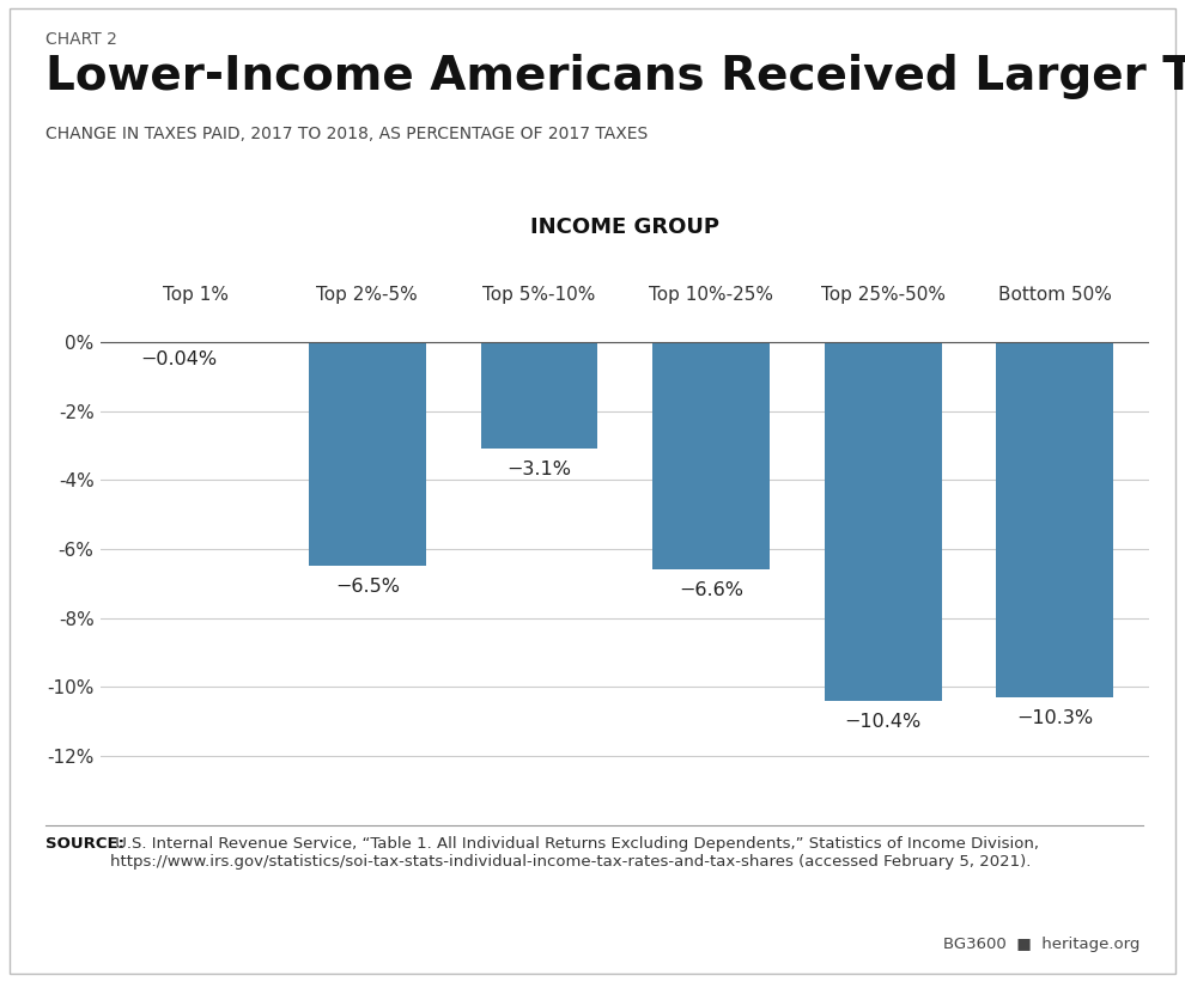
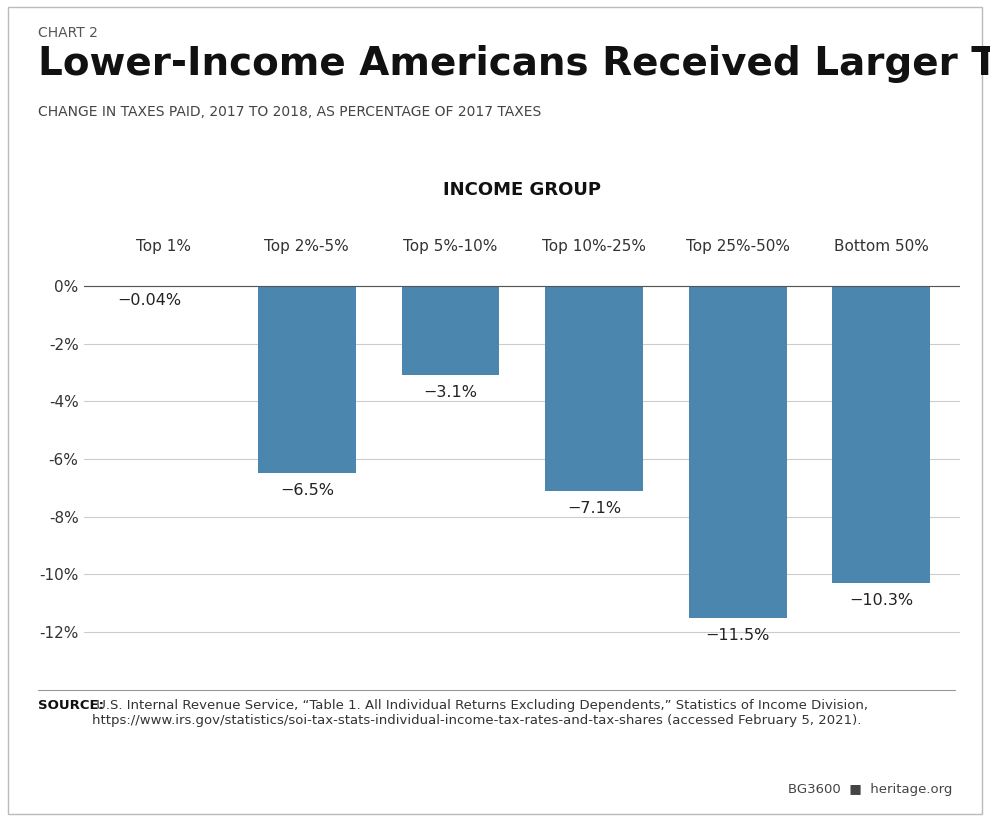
Top 10%-25%: −6.6% -> −7.1%
Top 25%-50%: −10.4% -> −11.5%
